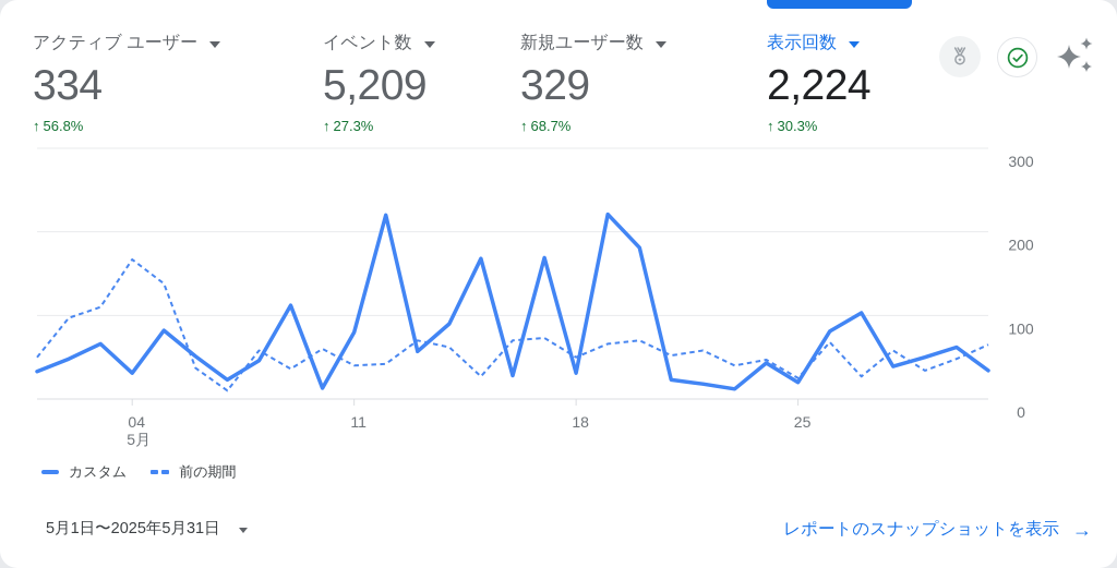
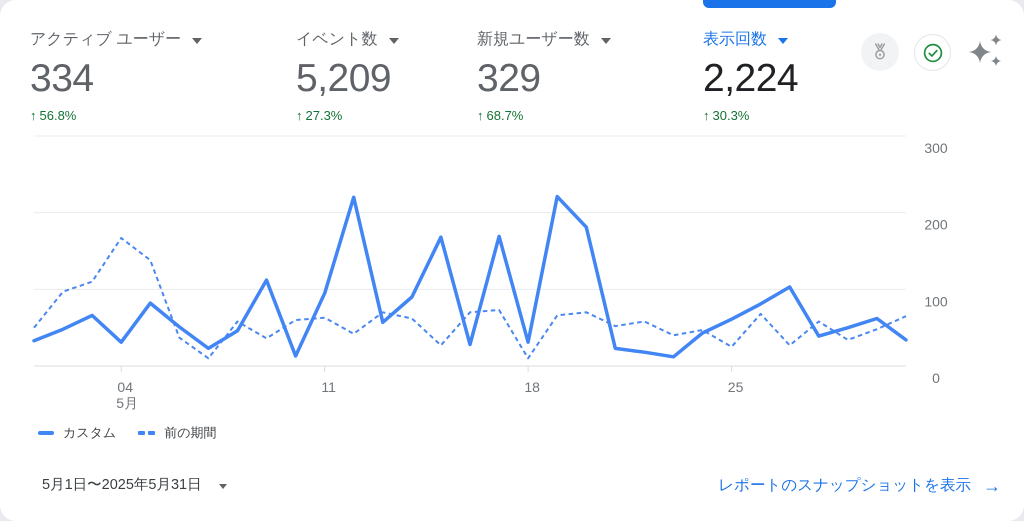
カスタム/11: 80 -> 100
前の期間/11: 40 -> 60
前の期間/18: 50 -> 10
カスタム/25: 20 -> 60
